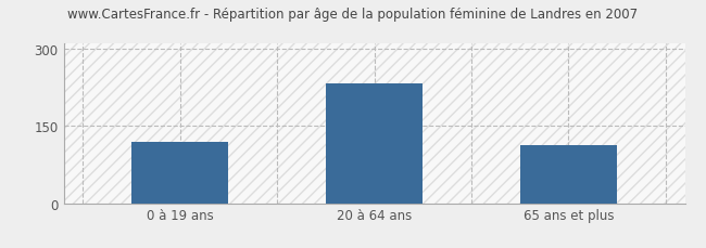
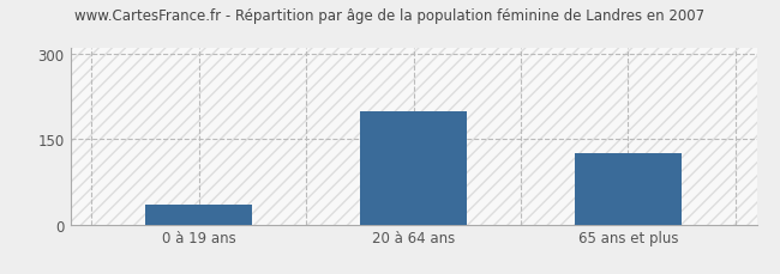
0 à 19 ans: 120 -> 35
20 à 64 ans: 232 -> 200
65 ans et plus: 112 -> 125
